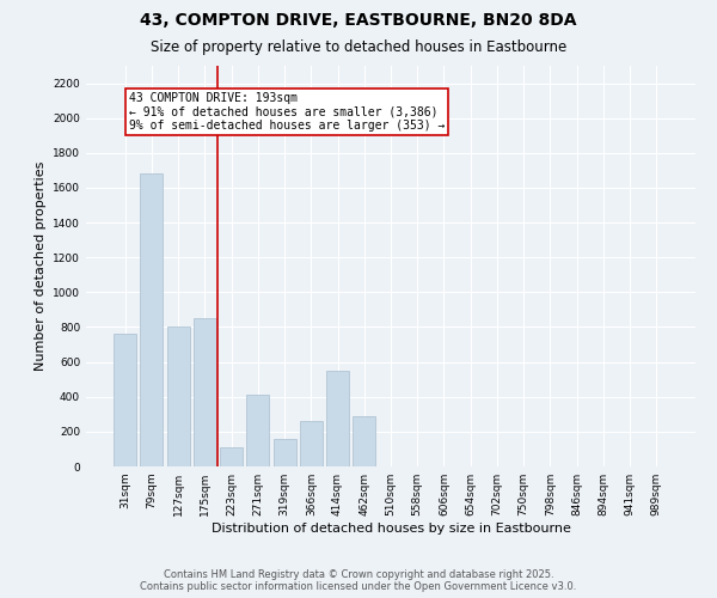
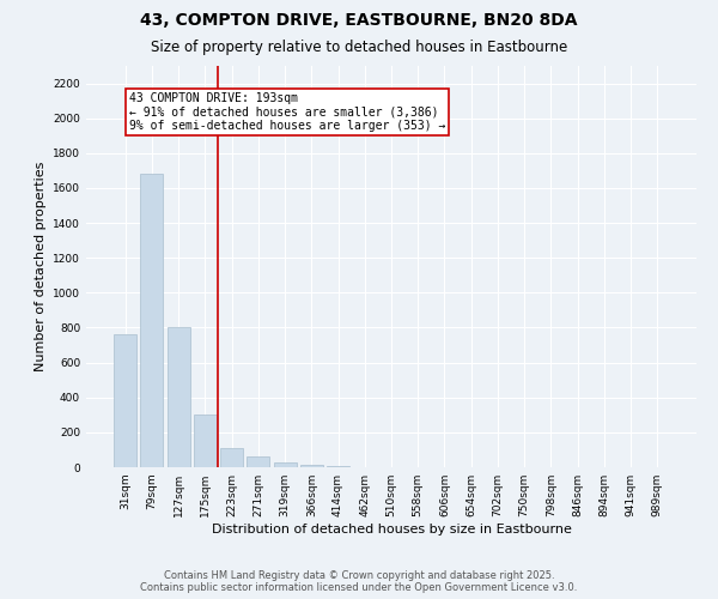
175sqm: 850 -> 300
271sqm: 410 -> 60
319sqm: 160 -> 30
366sqm: 260 -> 20
414sqm: 550 -> 10
462sqm: 290 -> 0
